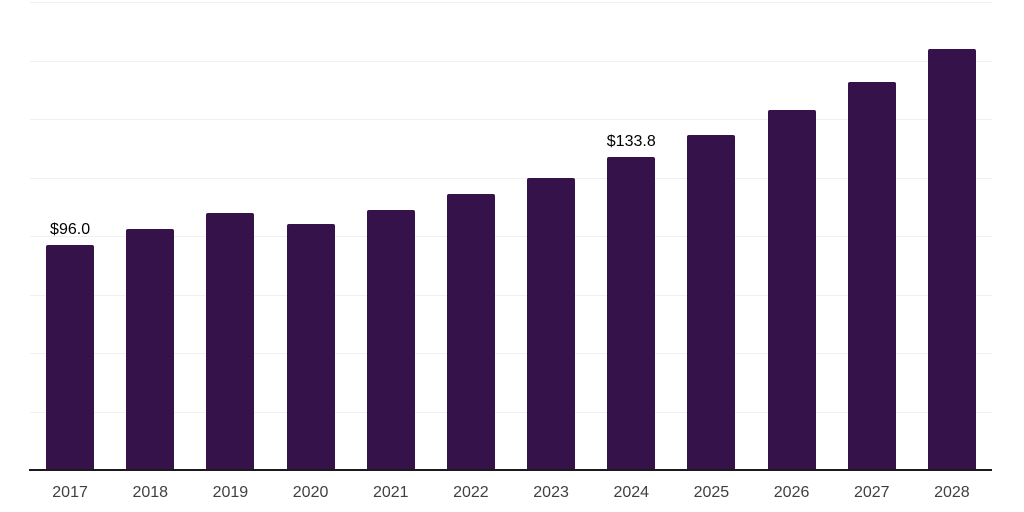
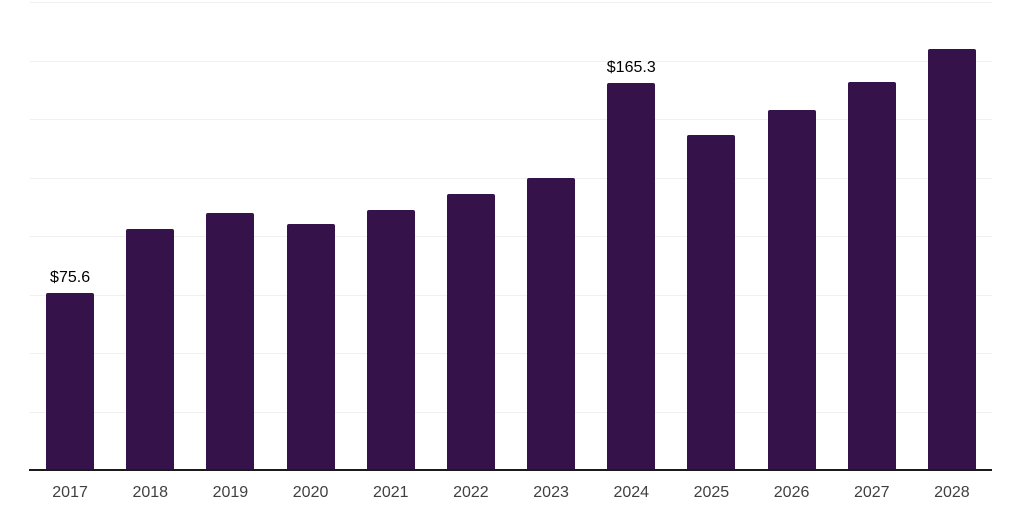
2017: $96.0 -> $75.6
2024: $133.8 -> $165.3
